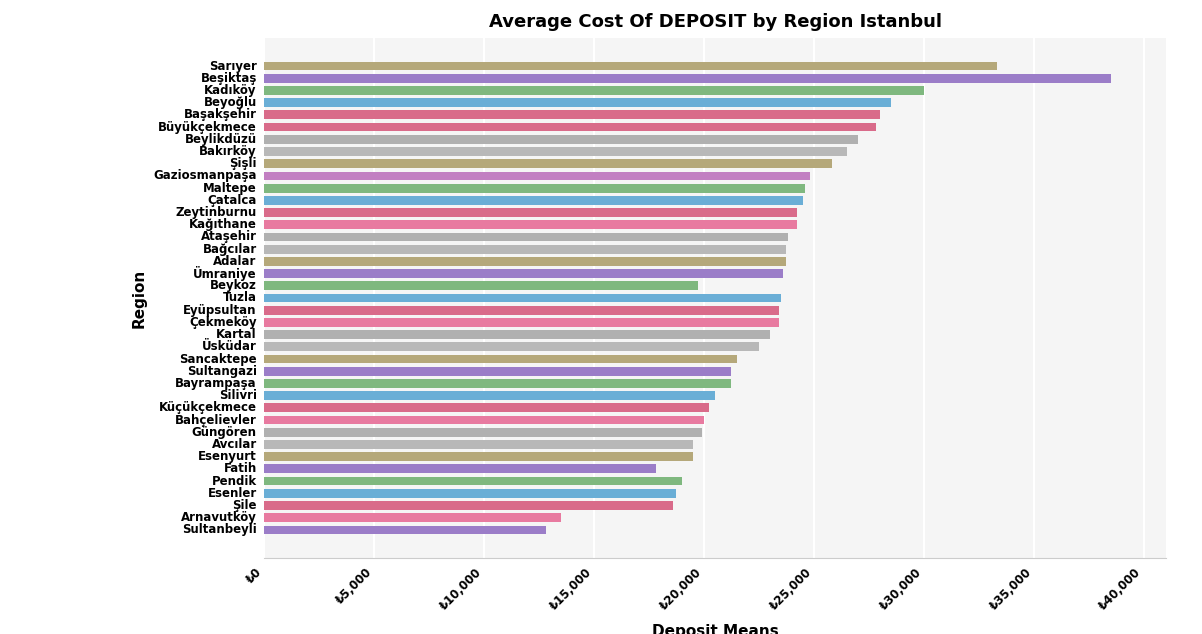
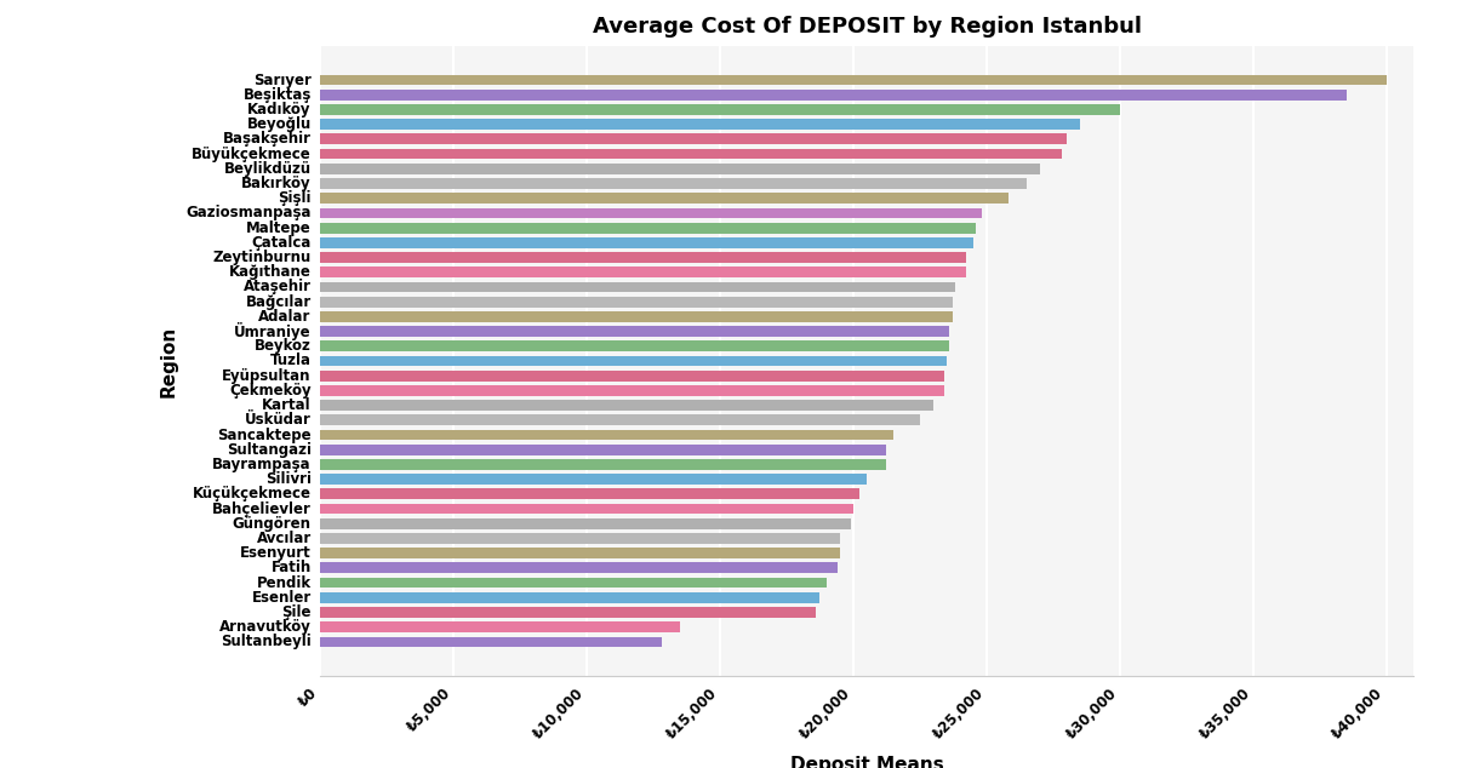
Sarıyer: ₺33,300 -> ₺40,000
Beykoz: ₺19,700 -> ₺23,600
Fatih: ₺17,800 -> ₺19,400
